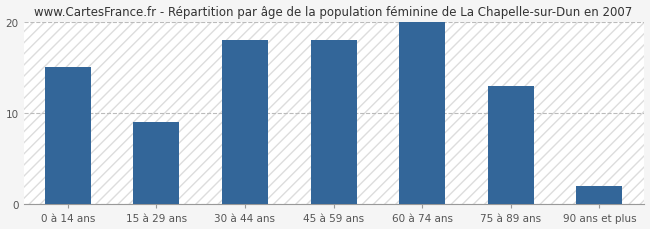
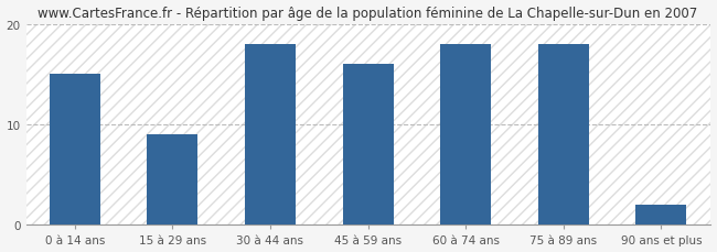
45 à 59 ans: 18 -> 16
60 à 74 ans: 20 -> 18
75 à 89 ans: 13 -> 18
